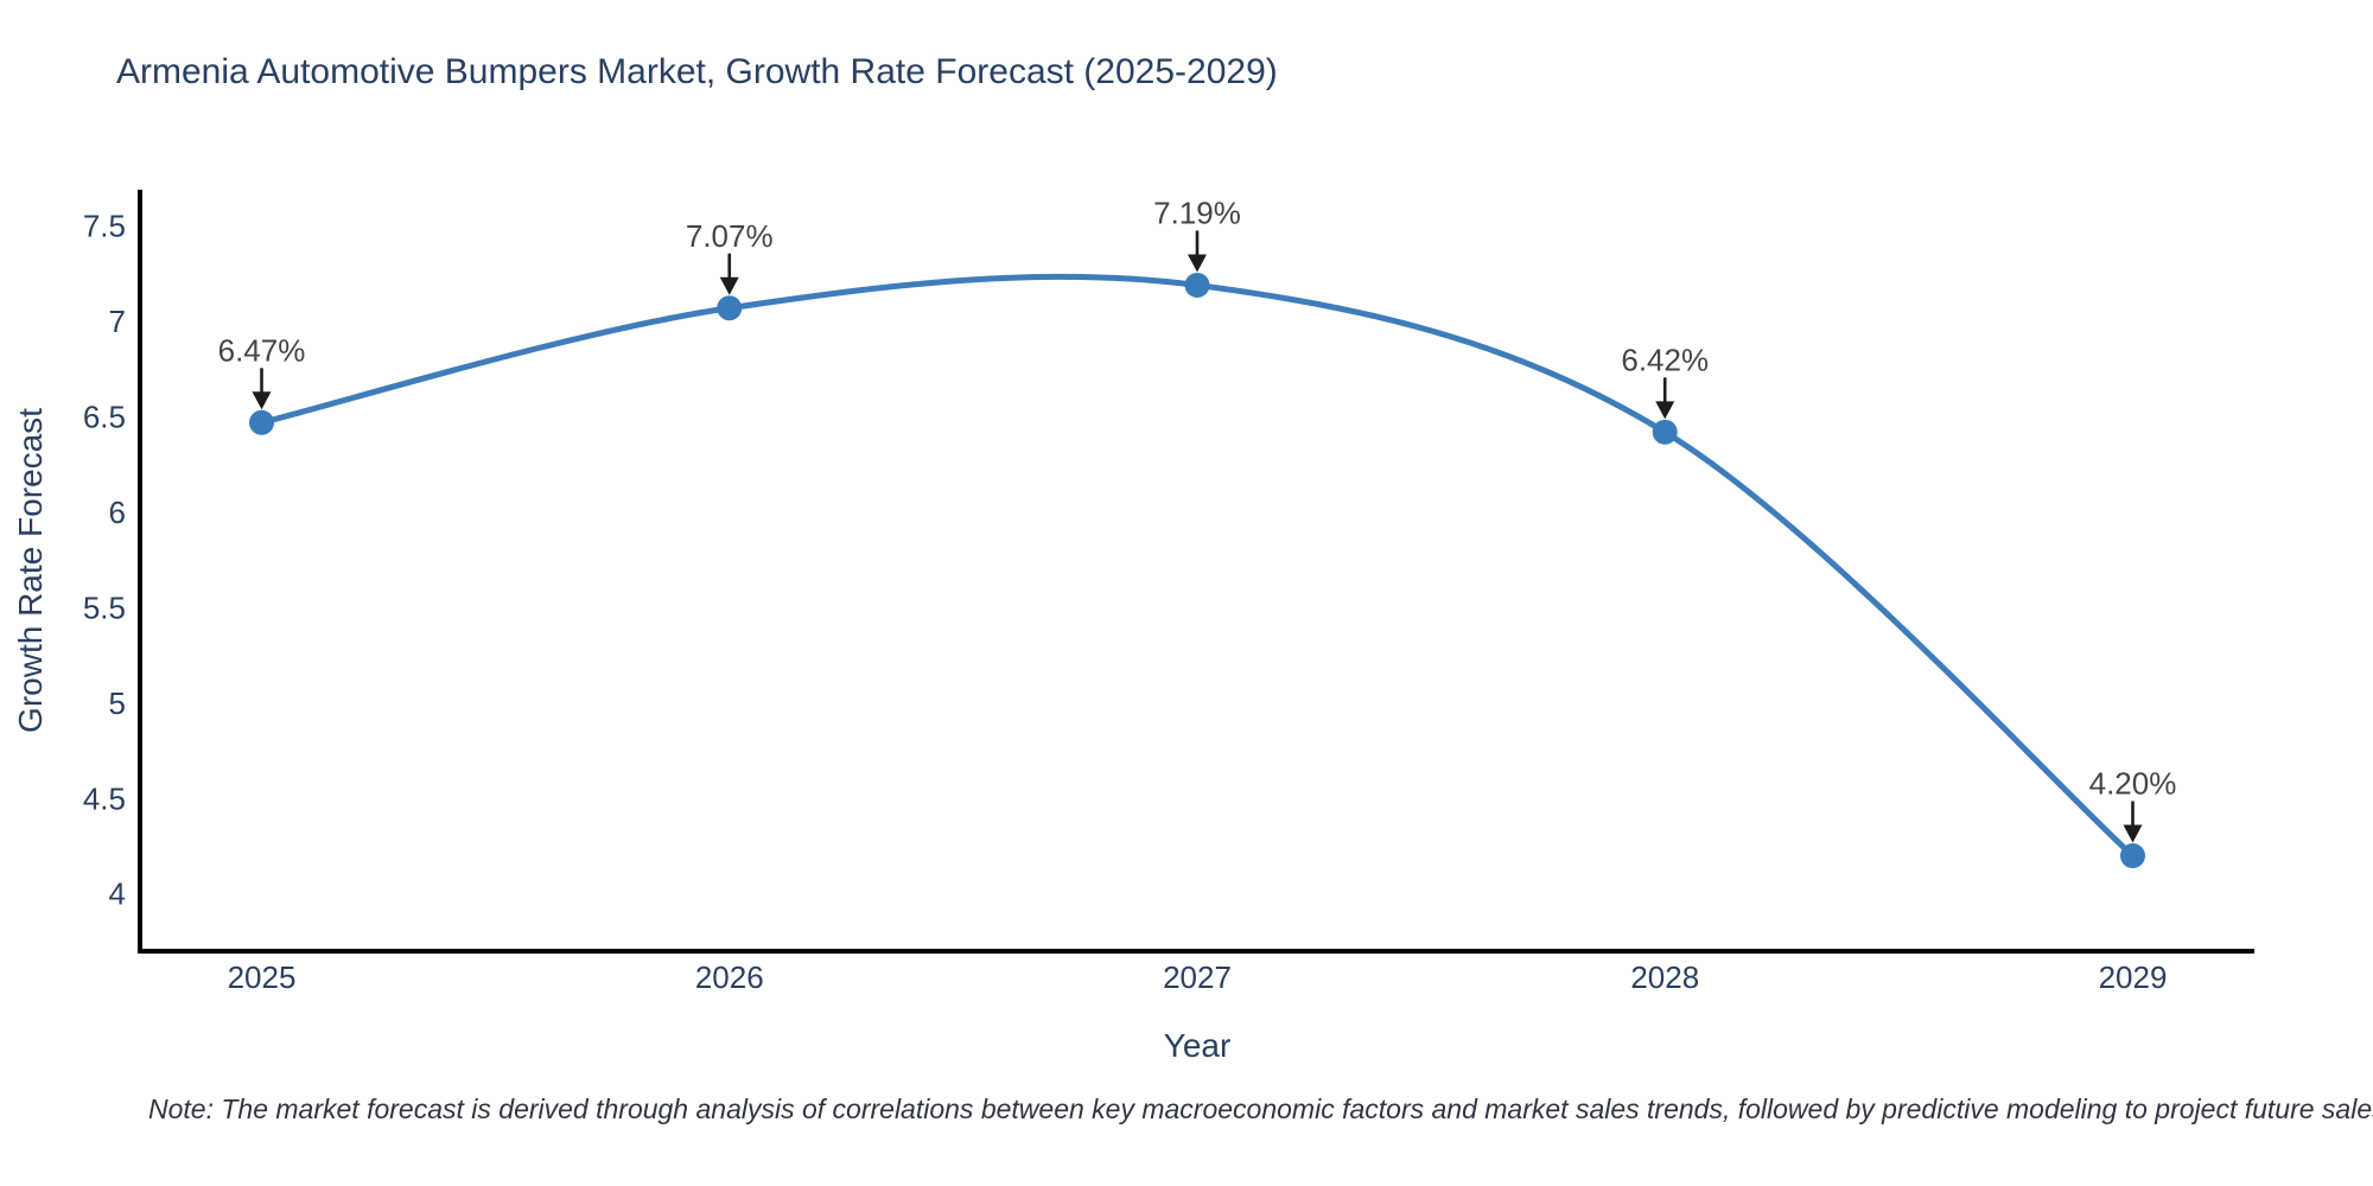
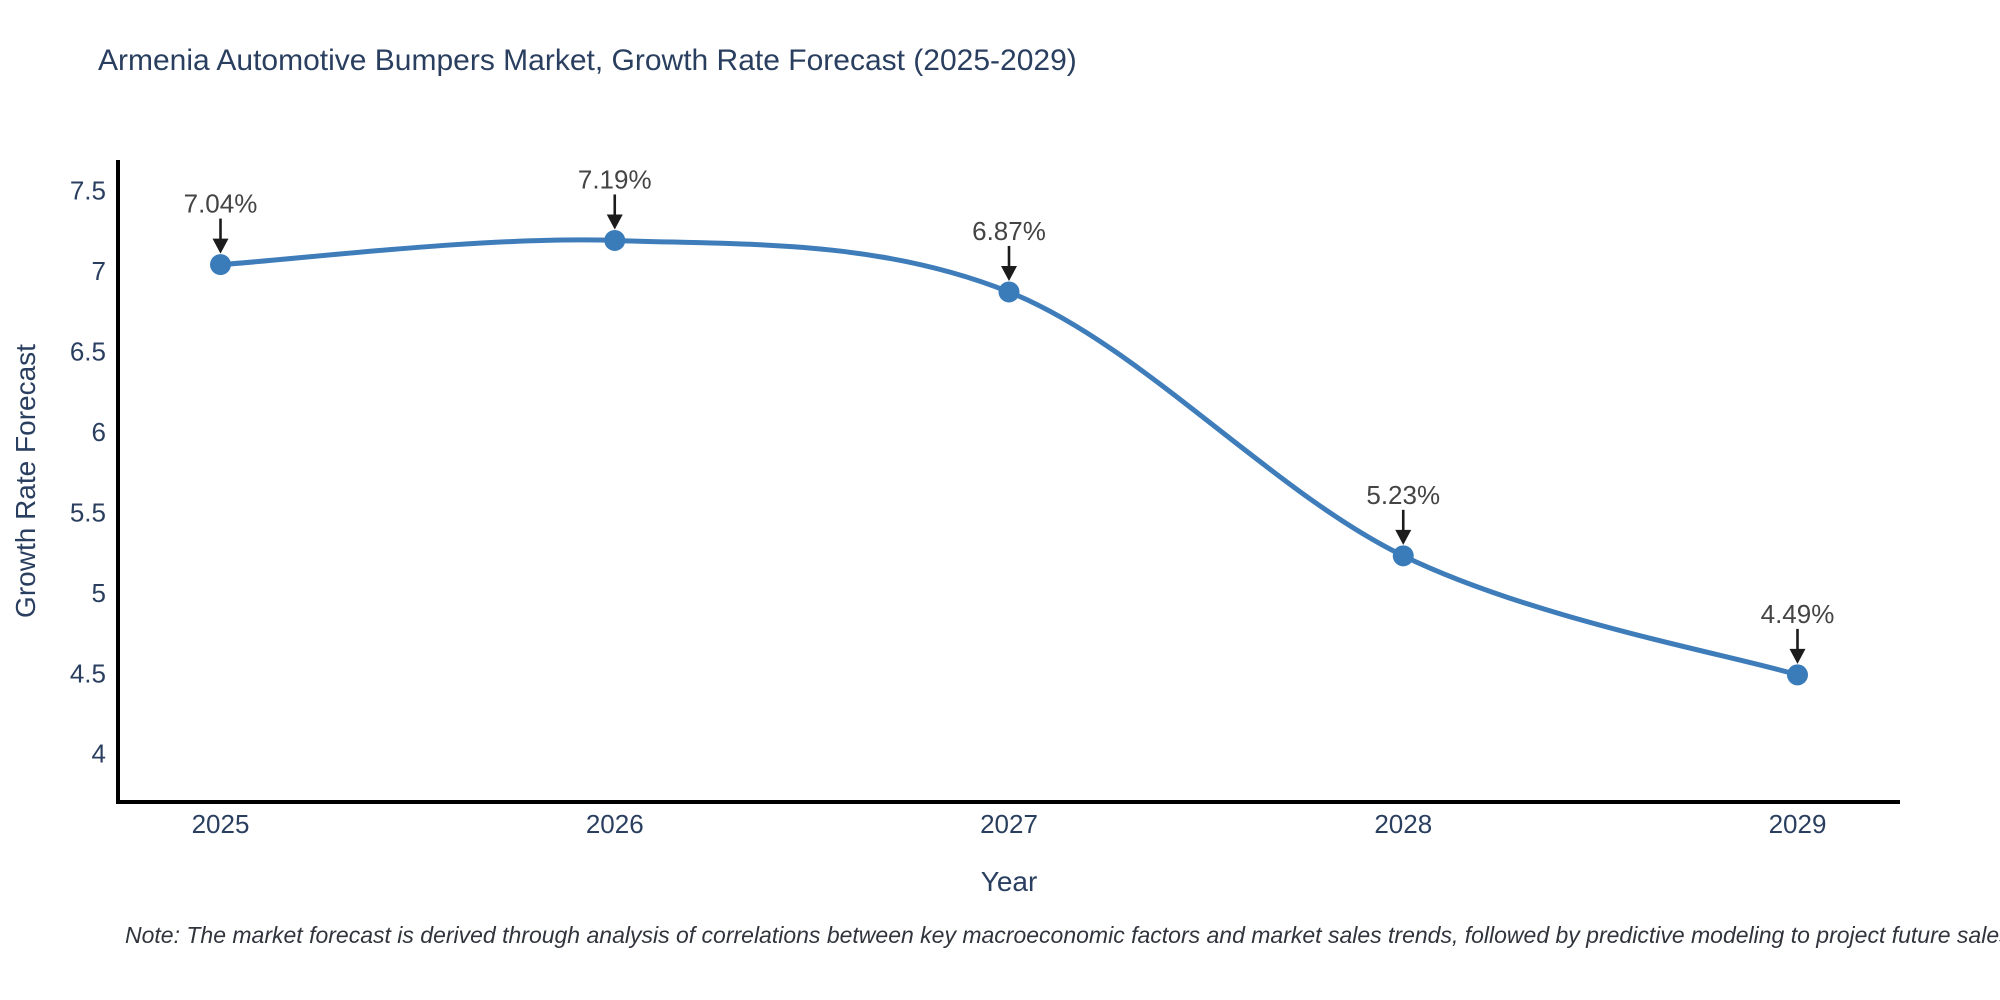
2025: 6.47% -> 7.04%
2026: 7.07% -> 7.19%
2027: 7.19% -> 6.87%
2028: 6.42% -> 5.23%
2029: 4.20% -> 4.49%
